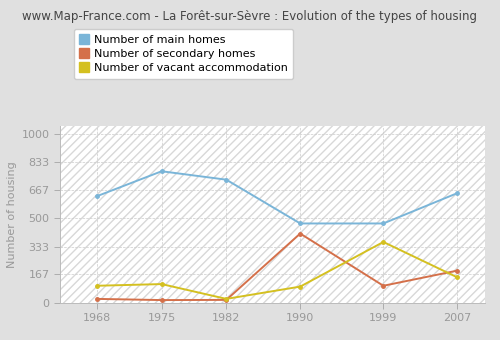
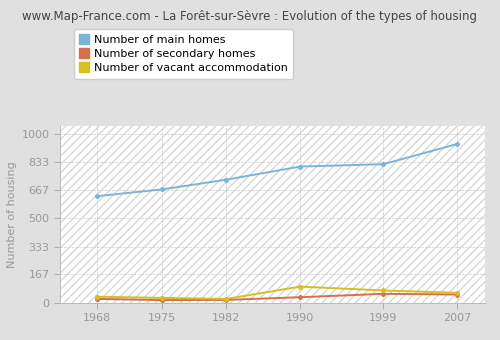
Number of vacant accommodation/1968: 100 -> 40
Number of main homes/1975: 780 -> 670
Number of vacant accommodation/1975: 110 -> 30
Number of main homes/1990: 470 -> 810
Number of secondary homes/1990: 410 -> 30
Number of main homes/1999: 470 -> 820
Number of secondary homes/1999: 100 -> 50
Number of vacant accommodation/1999: 360 -> 70
Number of main homes/2007: 650 -> 940
Number of secondary homes/2007: 190 -> 50
Number of vacant accommodation/2007: 150 -> 60
